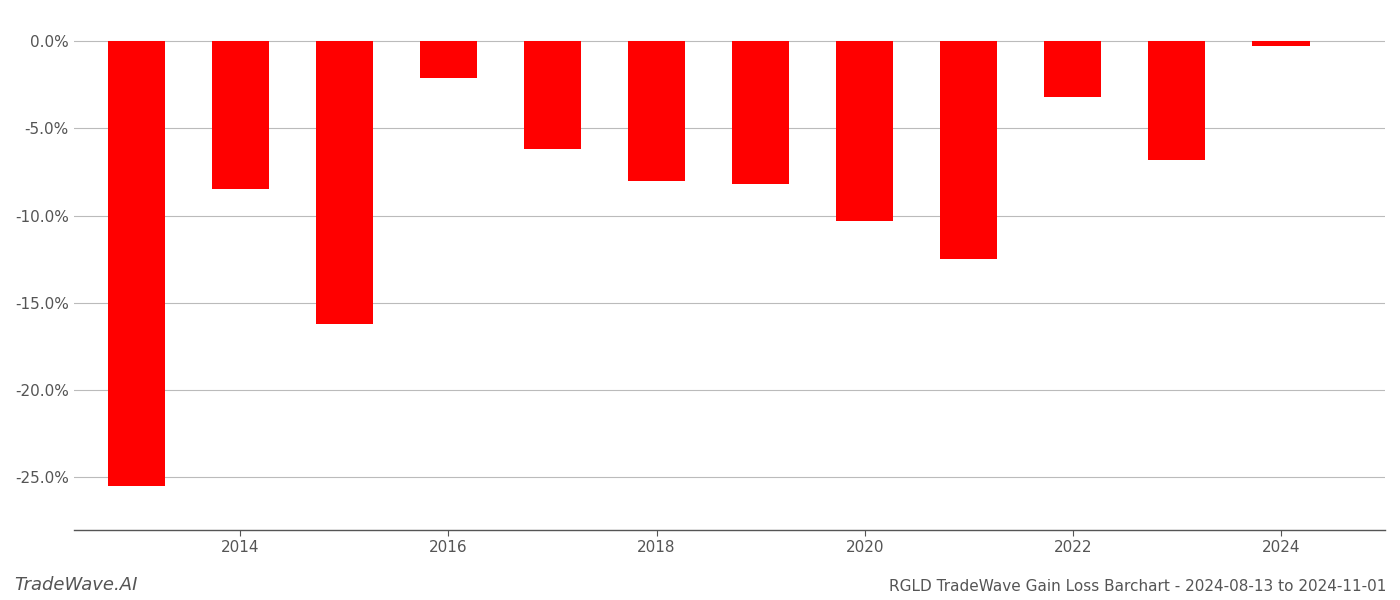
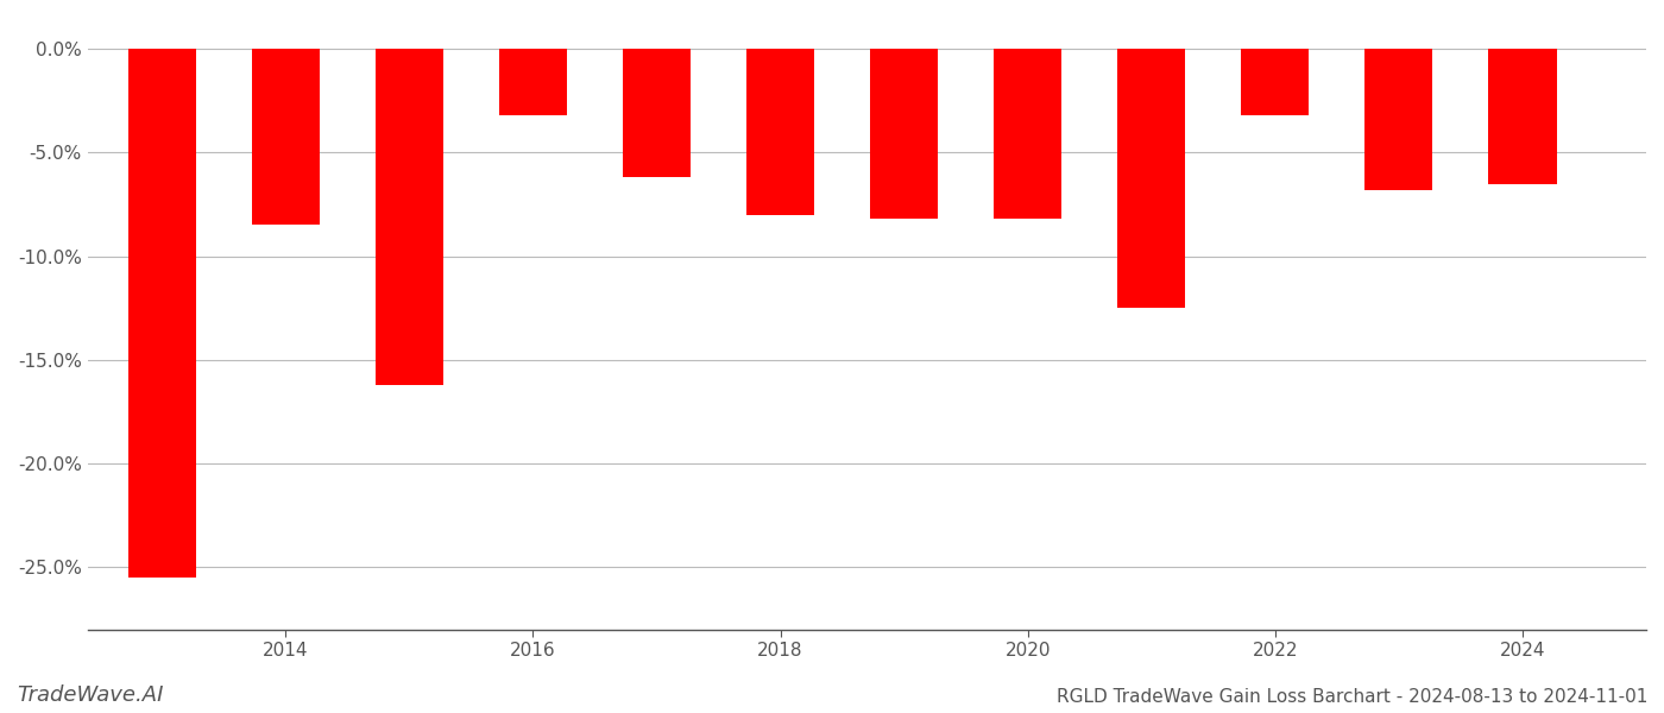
2016: -2.1% -> -3.2%
2020: -10.3% -> -8.2%
2024: -0.3% -> -6.5%
